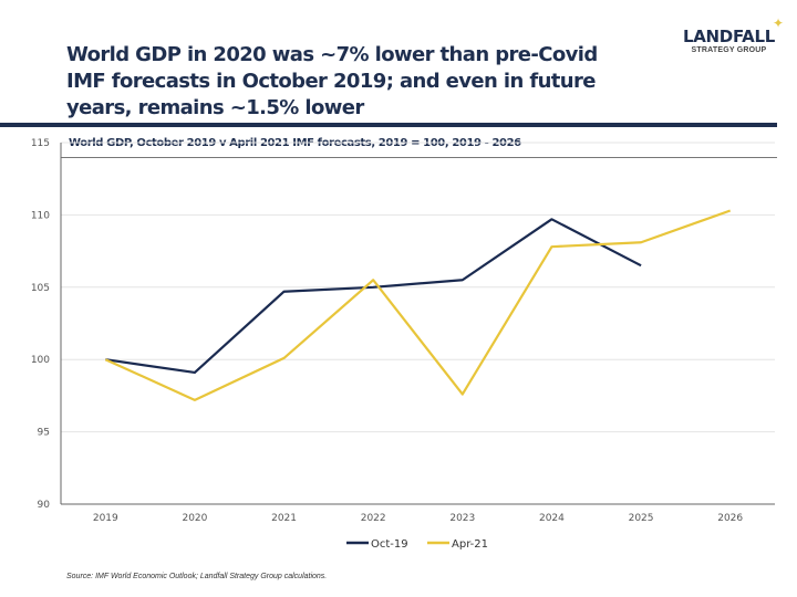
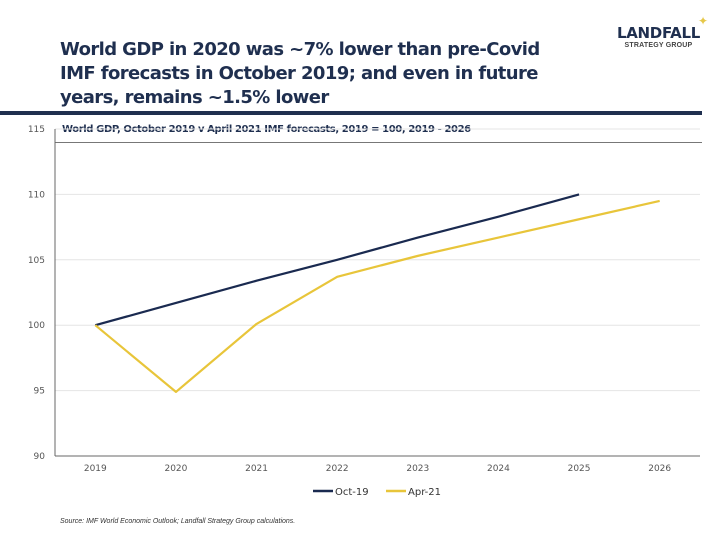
Oct-19/2020: 99.1 -> 101.7
Apr-21/2020: 97.2 -> 94.9
Oct-19/2021: 104.7 -> 103.4
Apr-21/2022: 105.5 -> 103.7
Oct-19/2023: 105.5 -> 106.7
Apr-21/2023: 97.6 -> 105.3
Oct-19/2024: 109.7 -> 108.3
Apr-21/2024: 107.8 -> 106.7
Oct-19/2025: 106.5 -> 110.0
Apr-21/2026: 110.3 -> 109.5
